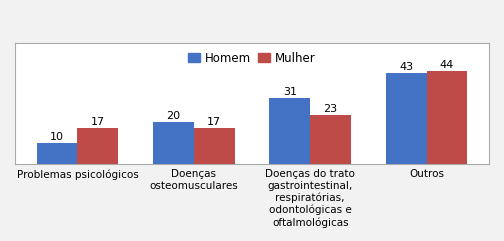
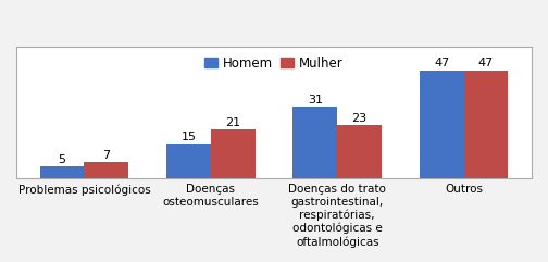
Homem/Problemas psicológicos: 10 -> 5
Mulher/Problemas psicológicos: 17 -> 7
Homem/Doenças osteomusculares: 20 -> 15
Mulher/Doenças osteomusculares: 17 -> 21
Homem/Outros: 43 -> 47
Mulher/Outros: 44 -> 47
